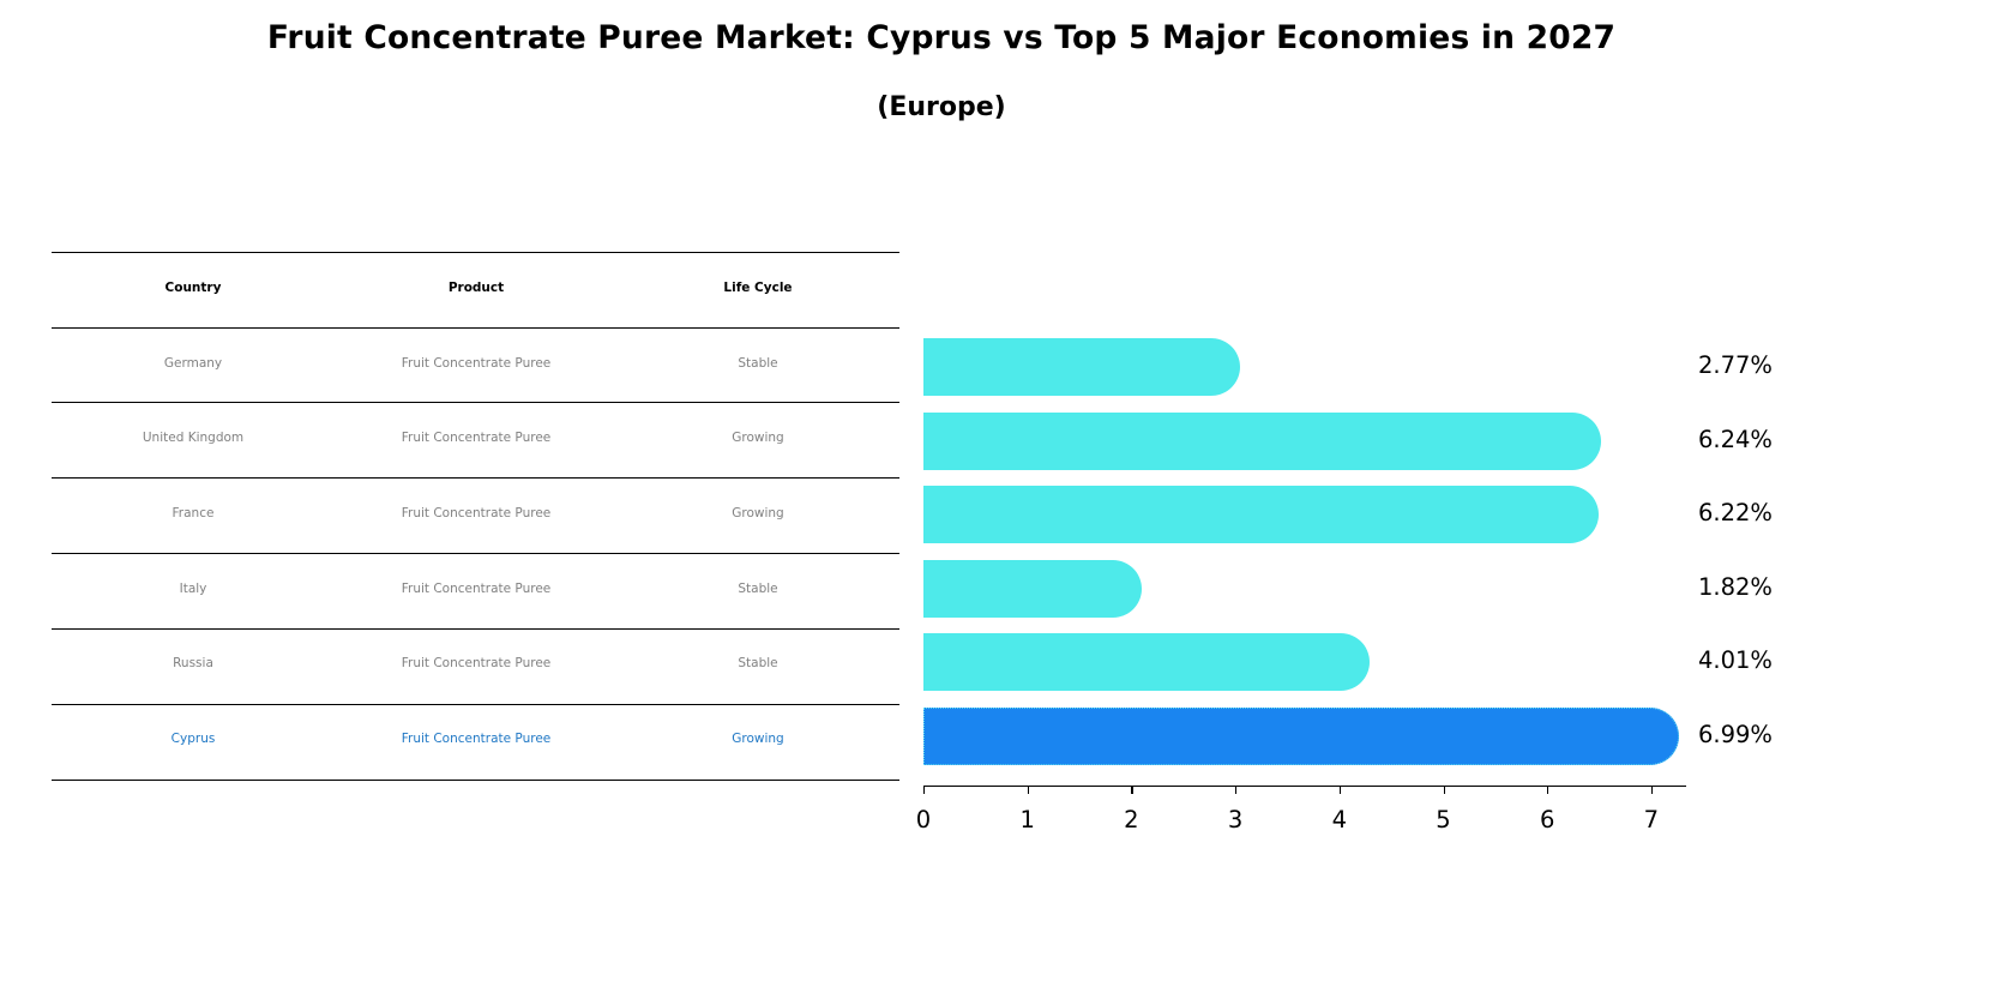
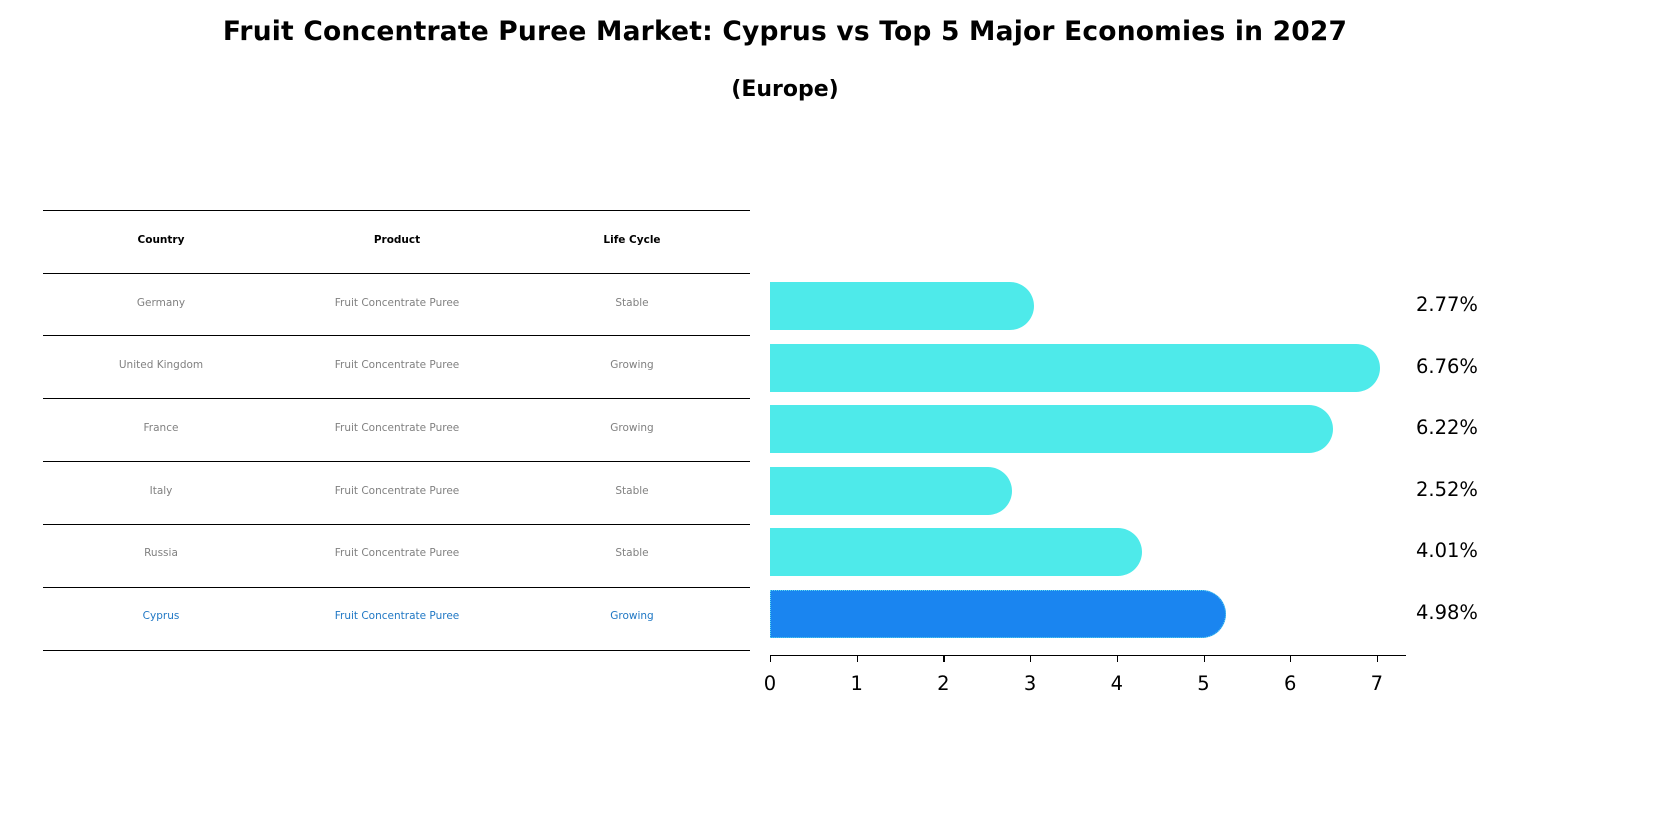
United Kingdom: 6.24% -> 6.76%
Italy: 1.82% -> 2.52%
Cyprus: 6.99% -> 4.98%
